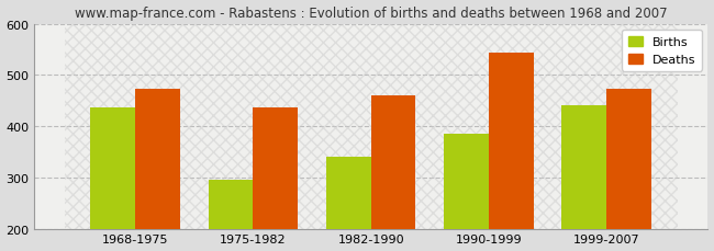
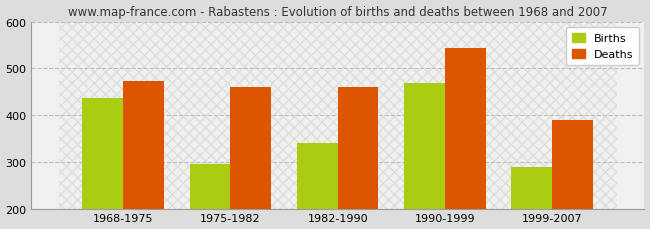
Deaths/1975-1982: 436 -> 460
Births/1990-1999: 386 -> 470
Births/1999-2007: 442 -> 290
Deaths/1999-2007: 473 -> 390
